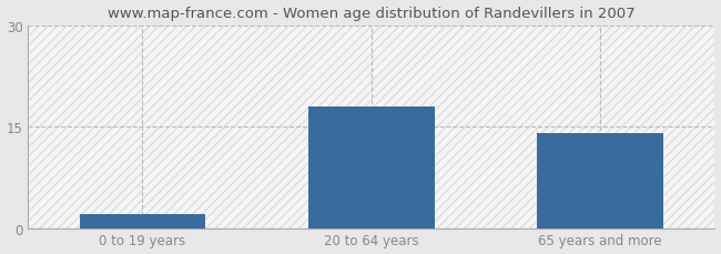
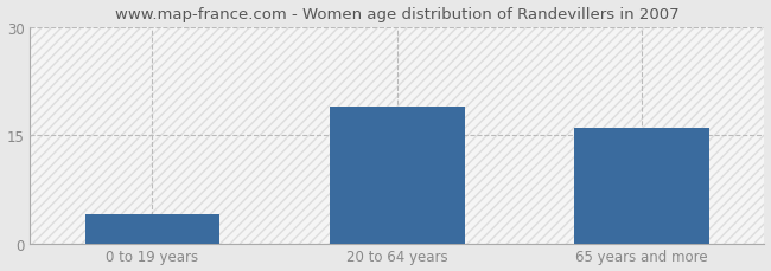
0 to 19 years: 2 -> 4
20 to 64 years: 18 -> 19
65 years and more: 14 -> 16
